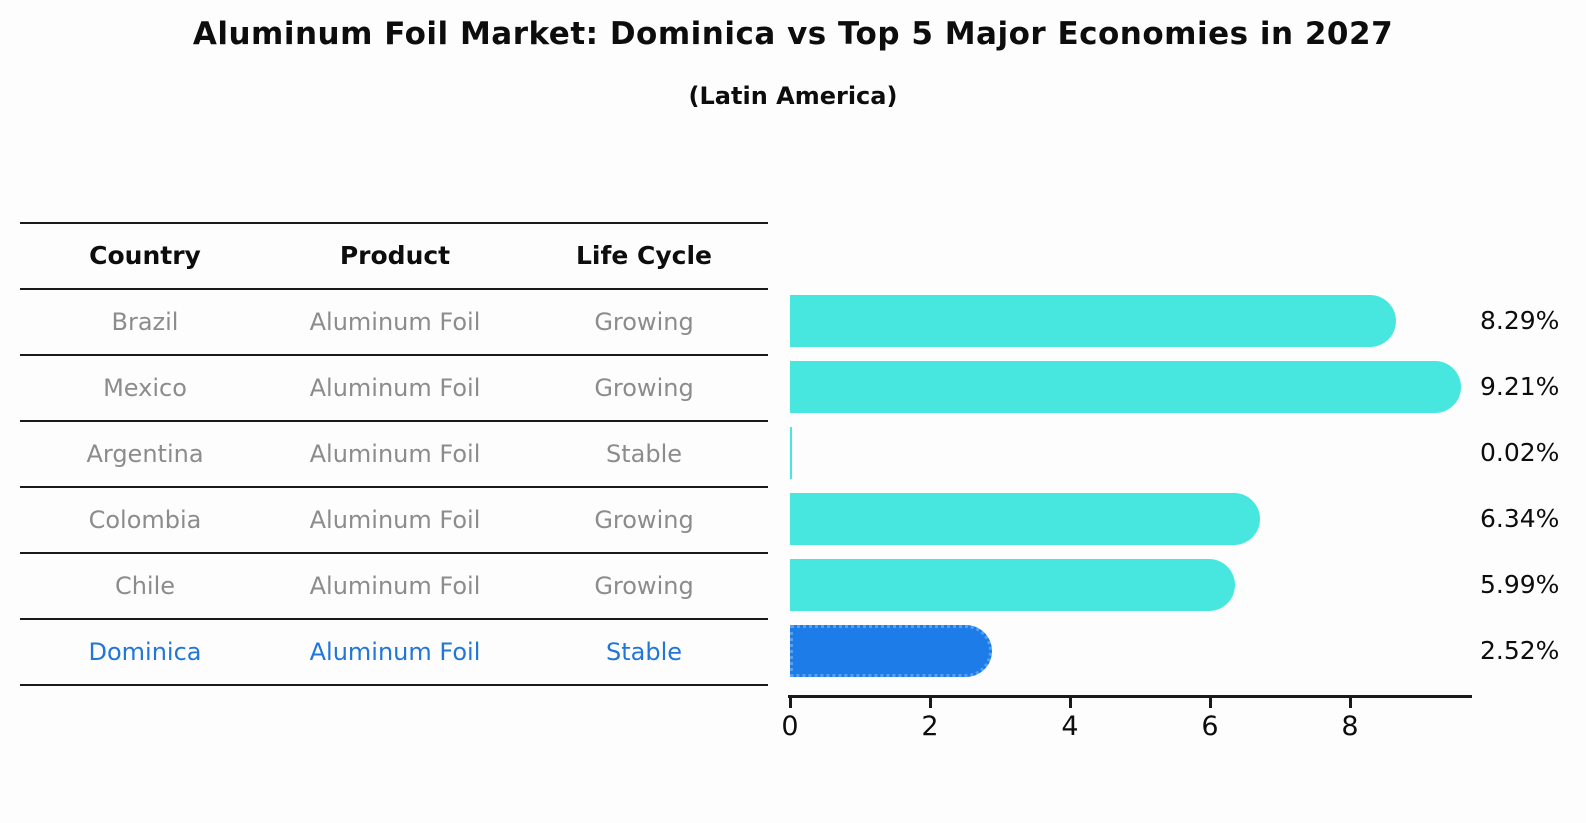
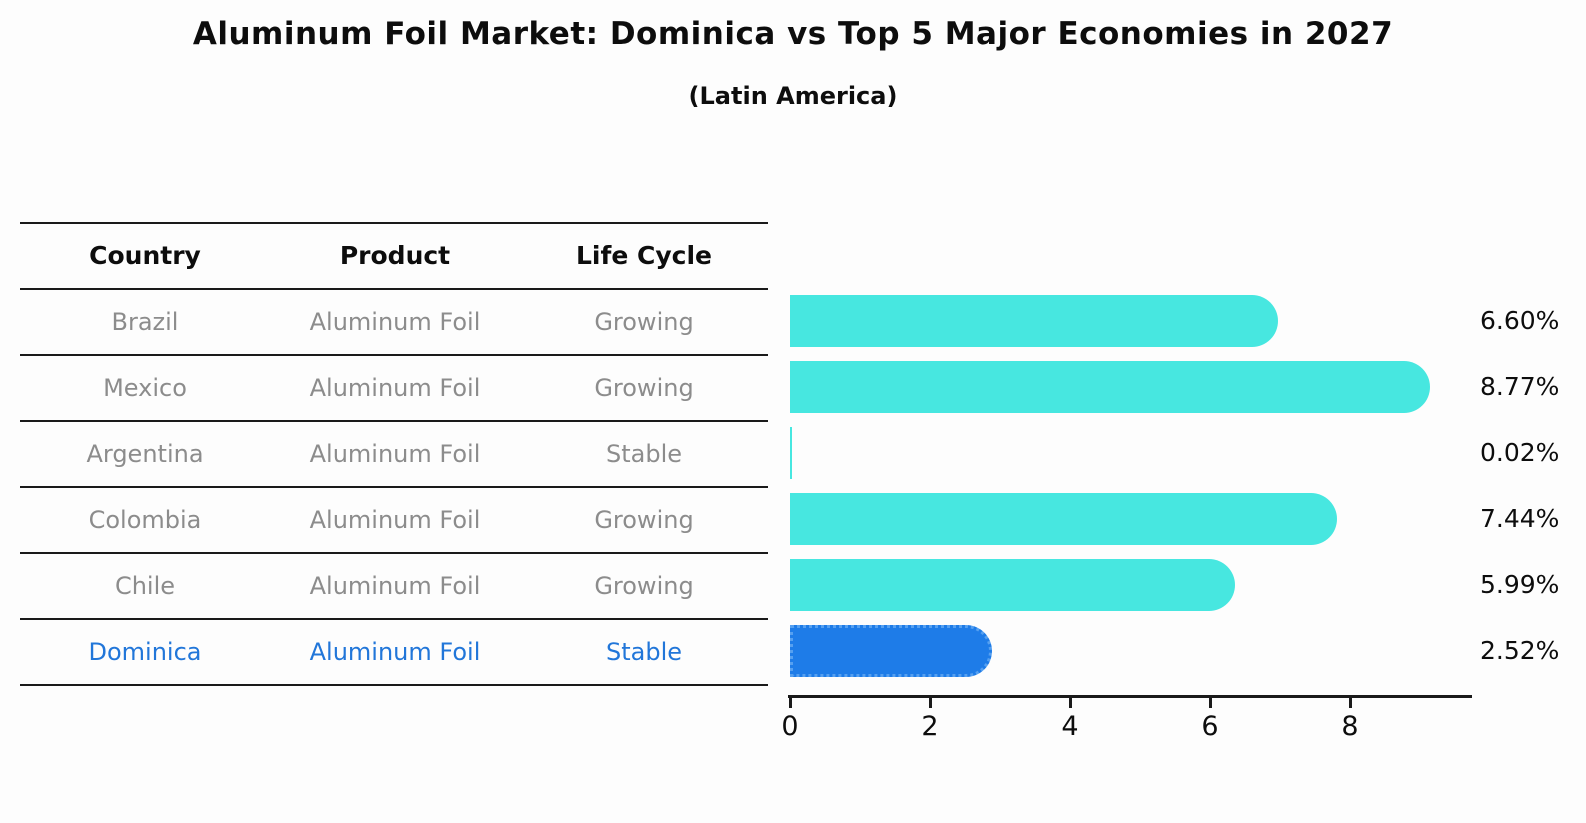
Brazil: 8.29% -> 6.60%
Mexico: 9.21% -> 8.77%
Colombia: 6.34% -> 7.44%
